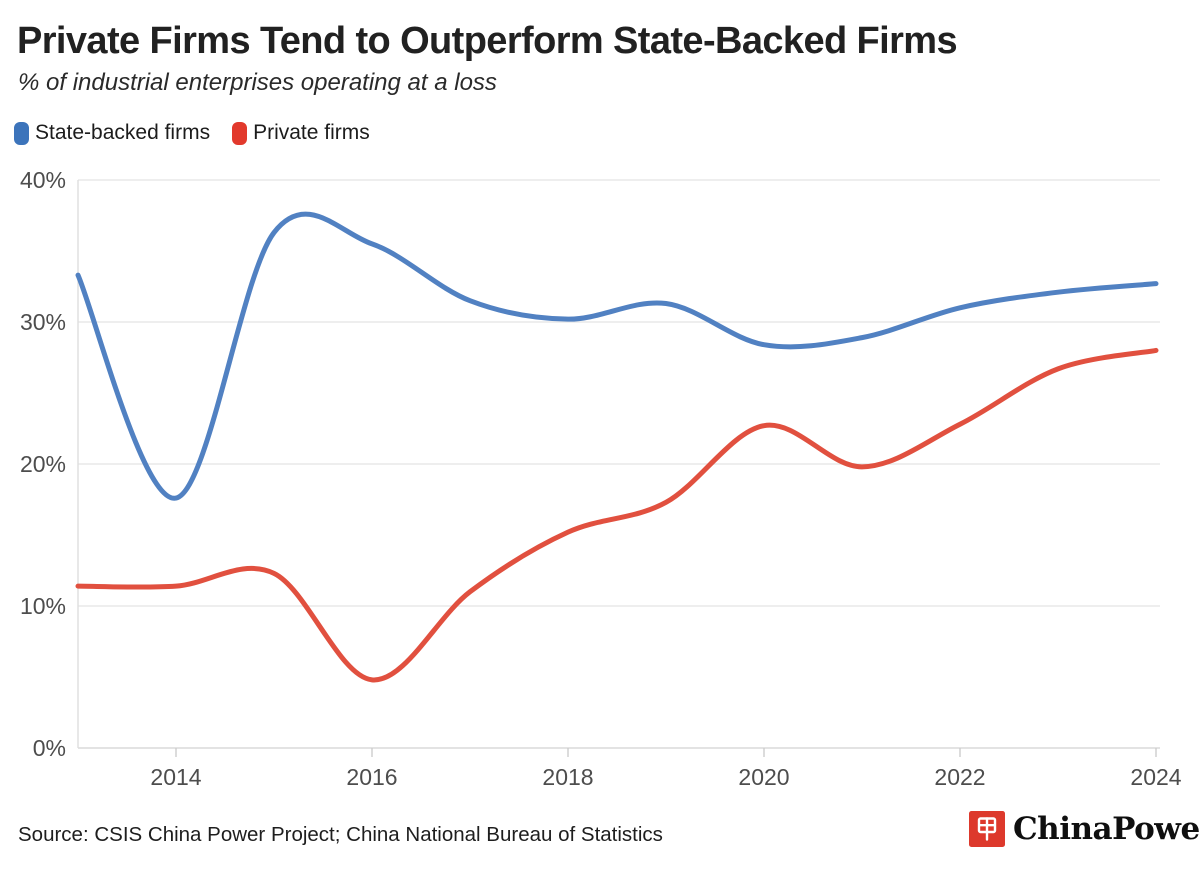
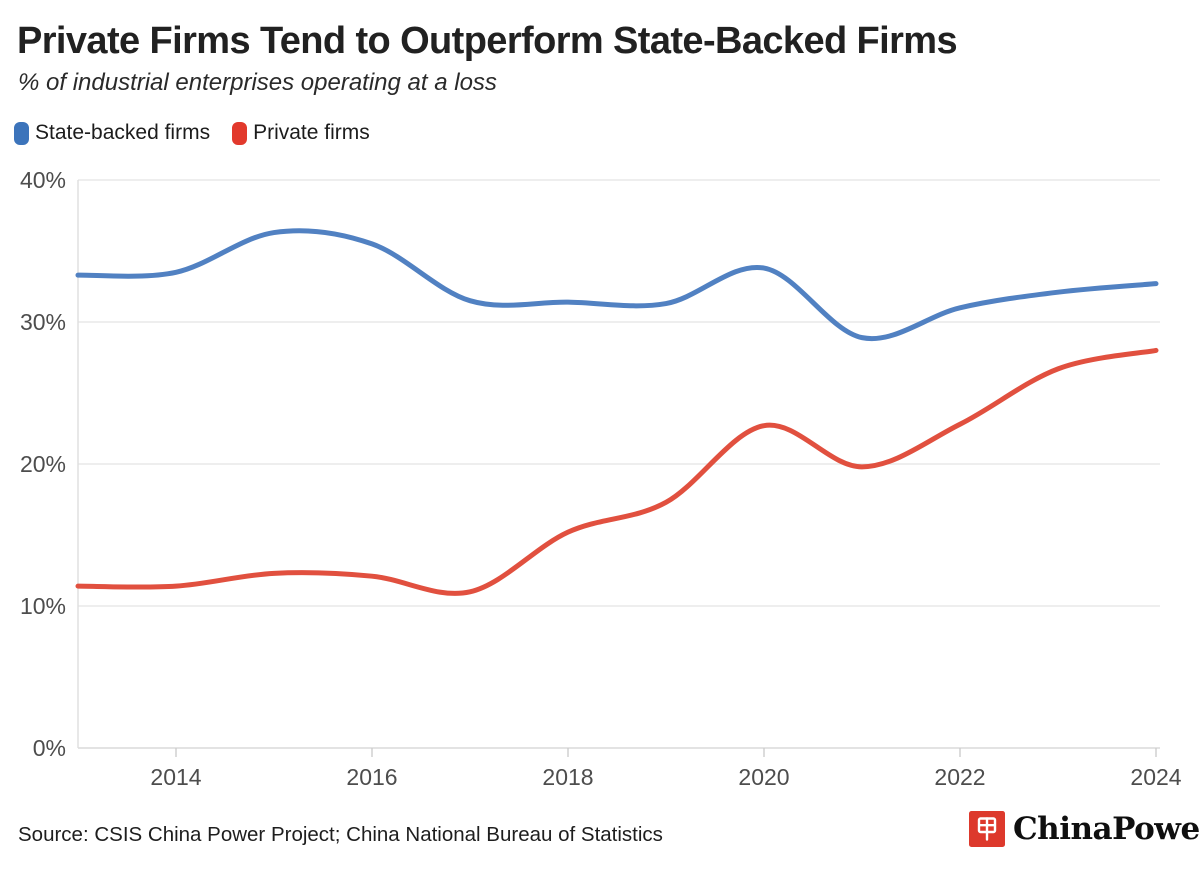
State-backed firms/2014: 17.6% -> 33.5%
Private firms/2016: 4.8% -> 12.1%
State-backed firms/2018: 30.2% -> 31.4%
State-backed firms/2020: 28.4% -> 33.8%
